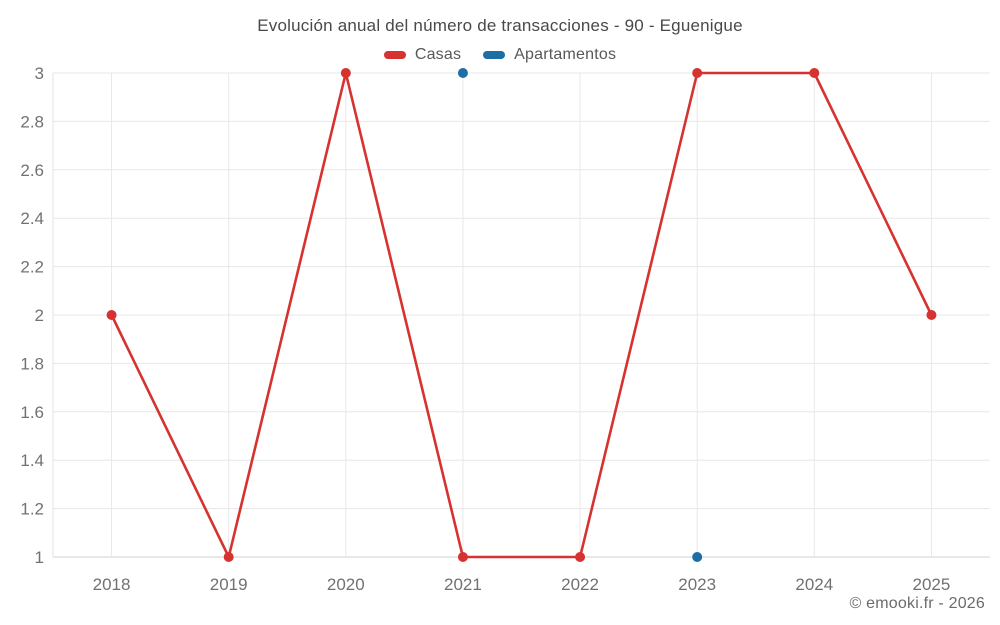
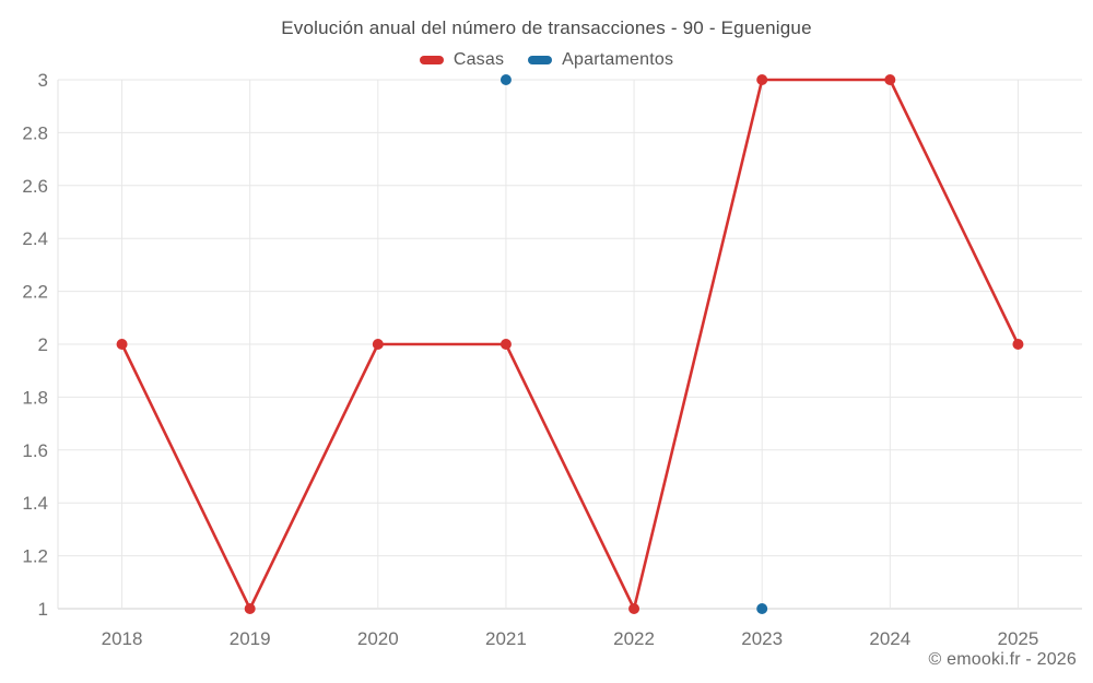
Casas/2020: 3 -> 2
Casas/2021: 1 -> 2
